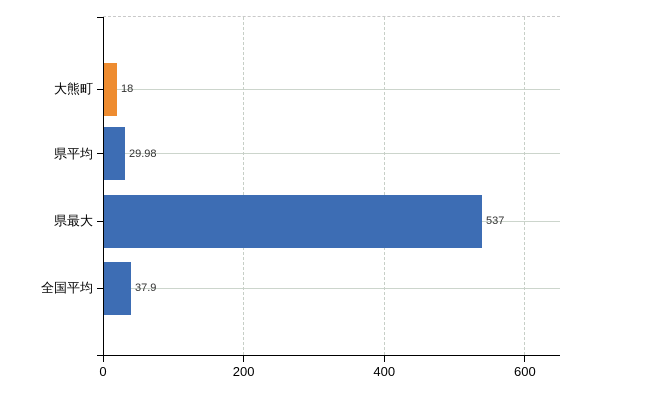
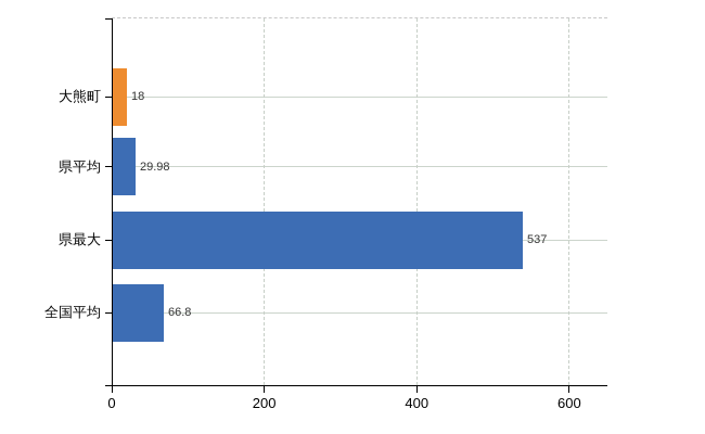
全国平均: 37.9 -> 66.8
